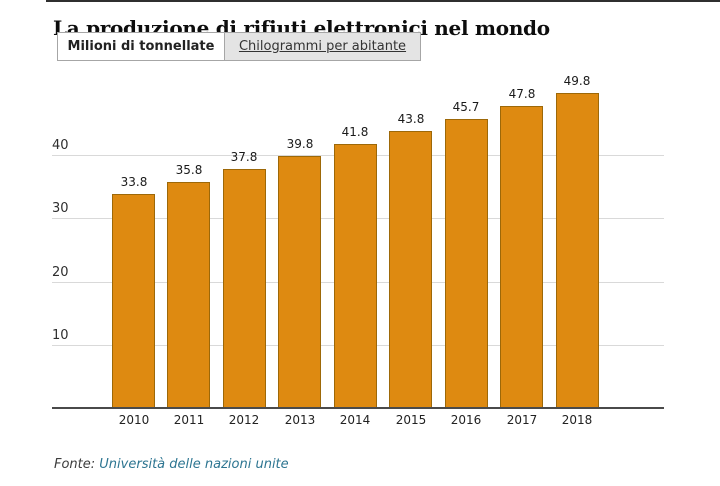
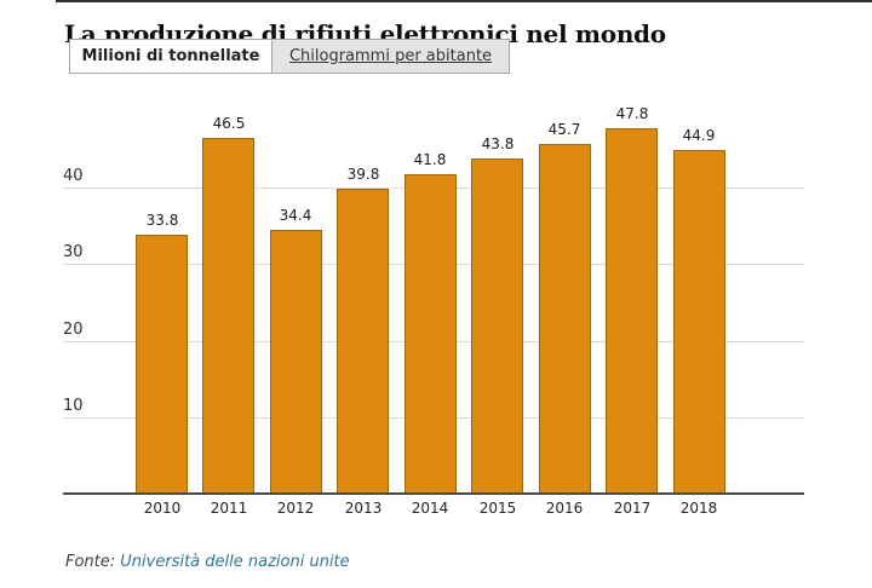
2011: 35.8 -> 46.5
2012: 37.8 -> 34.4
2018: 49.8 -> 44.9
